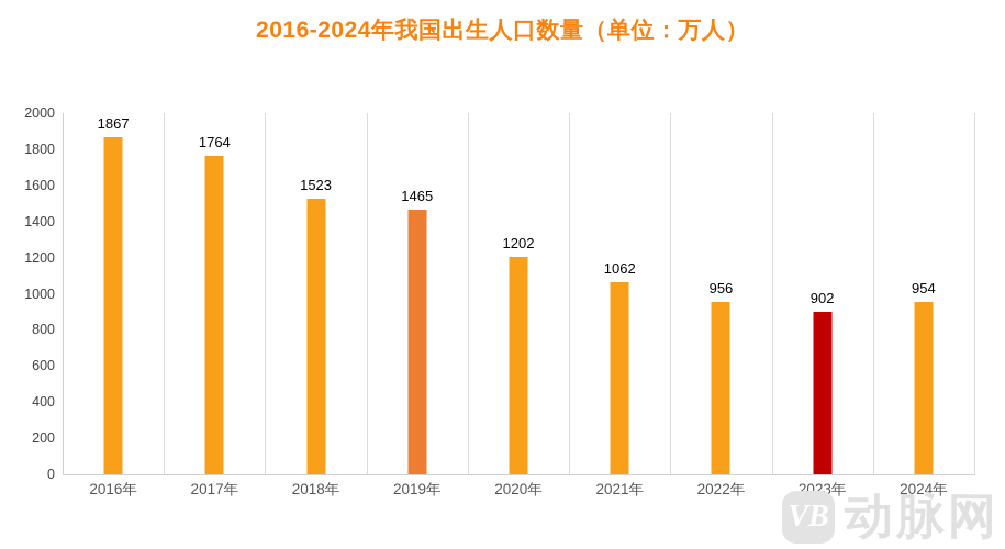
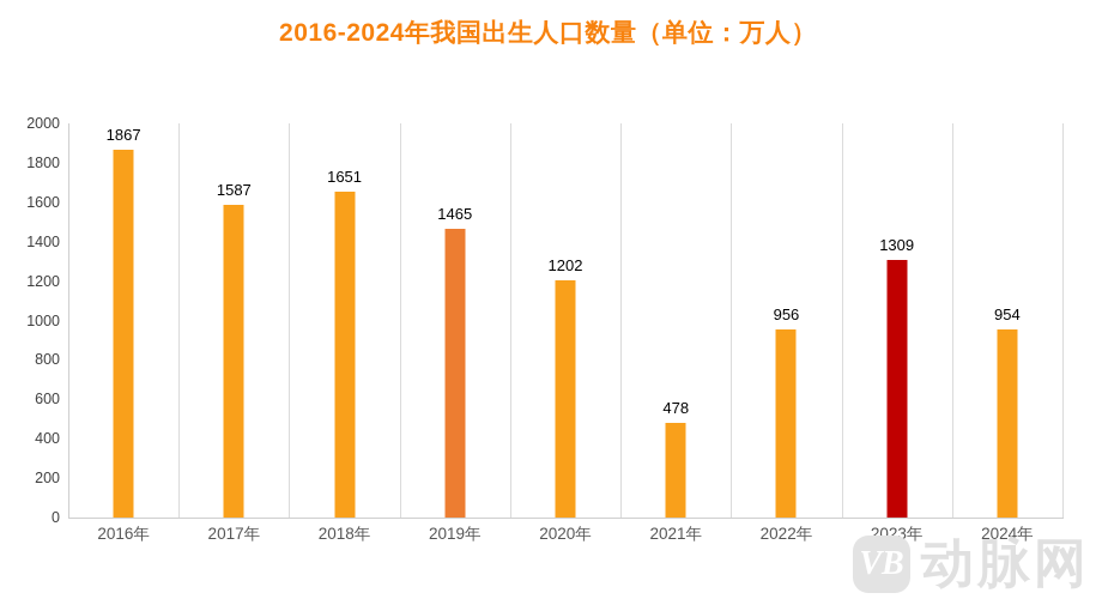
2017年: 1764 -> 1587
2018年: 1523 -> 1651
2021年: 1062 -> 478
2023年: 902 -> 1309
